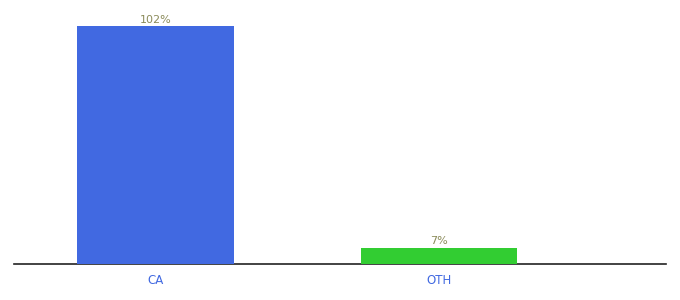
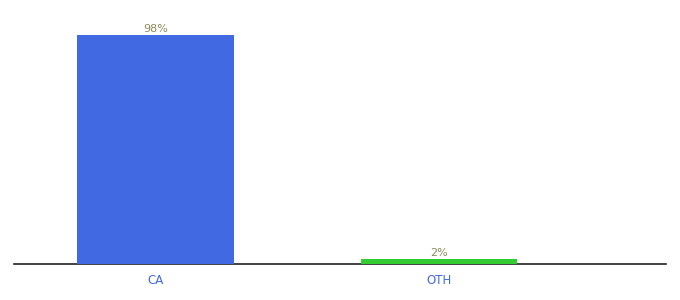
CA: 102% -> 98%
OTH: 7% -> 2%
